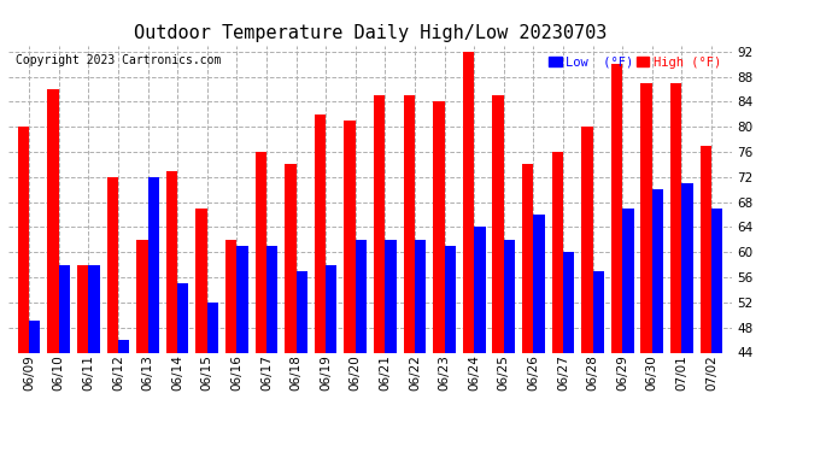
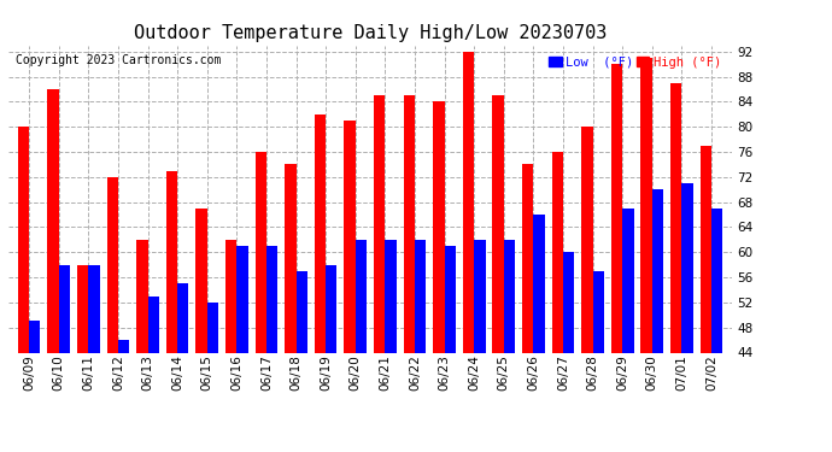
Low (°F)/06/13: 72 -> 53
Low (°F)/06/24: 64 -> 62
High (°F)/06/30: 87 -> 91
